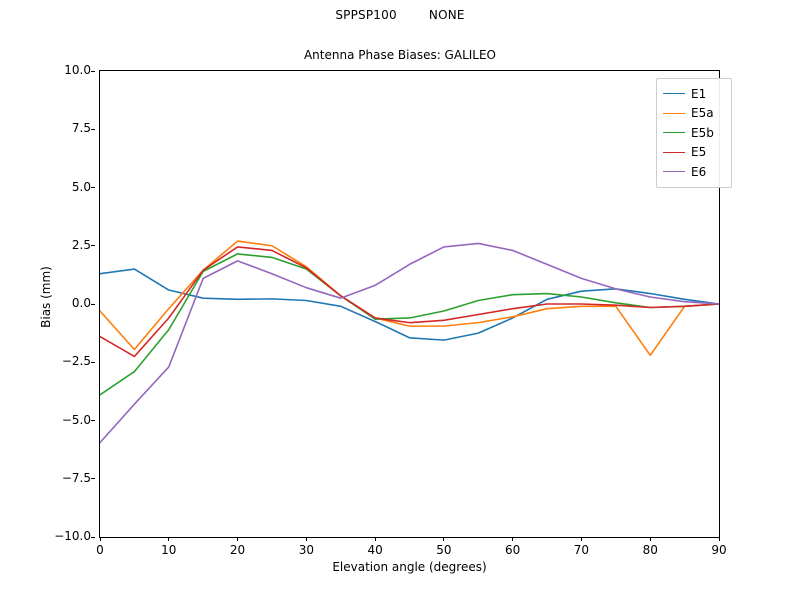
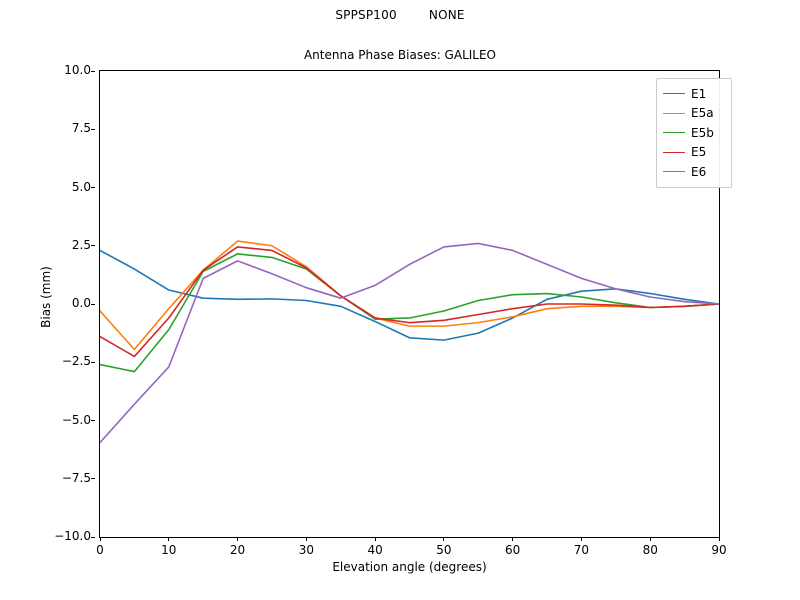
E1/0: 1.3 -> 2.3
E5b/0: -3.9 -> -2.6
E5a/80: -2.2 -> -0.1
